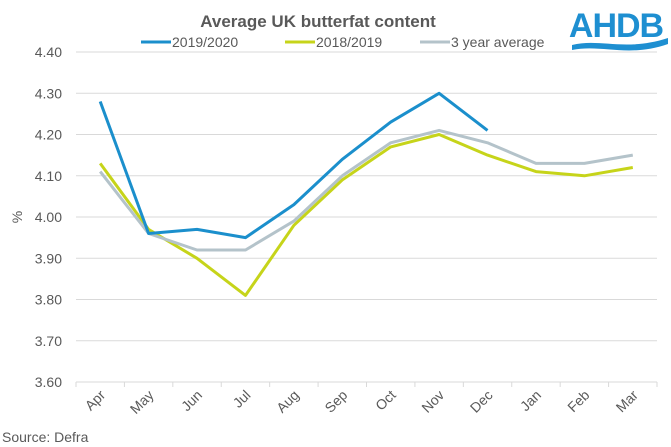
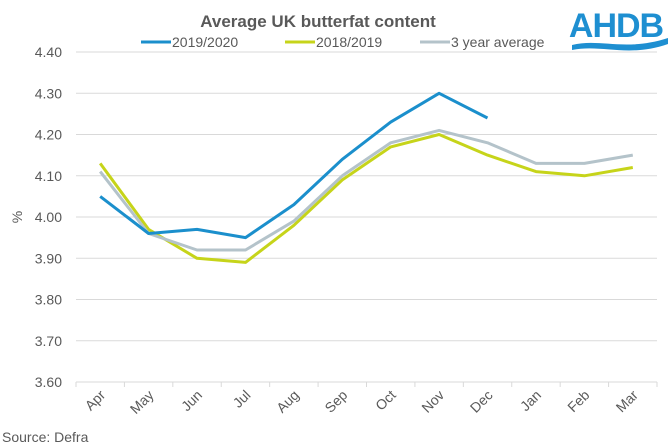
2019/2020/Apr: 4.28 -> 4.05
2018/2019/Jul: 3.81 -> 3.89
2019/2020/Dec: 4.21 -> 4.24
